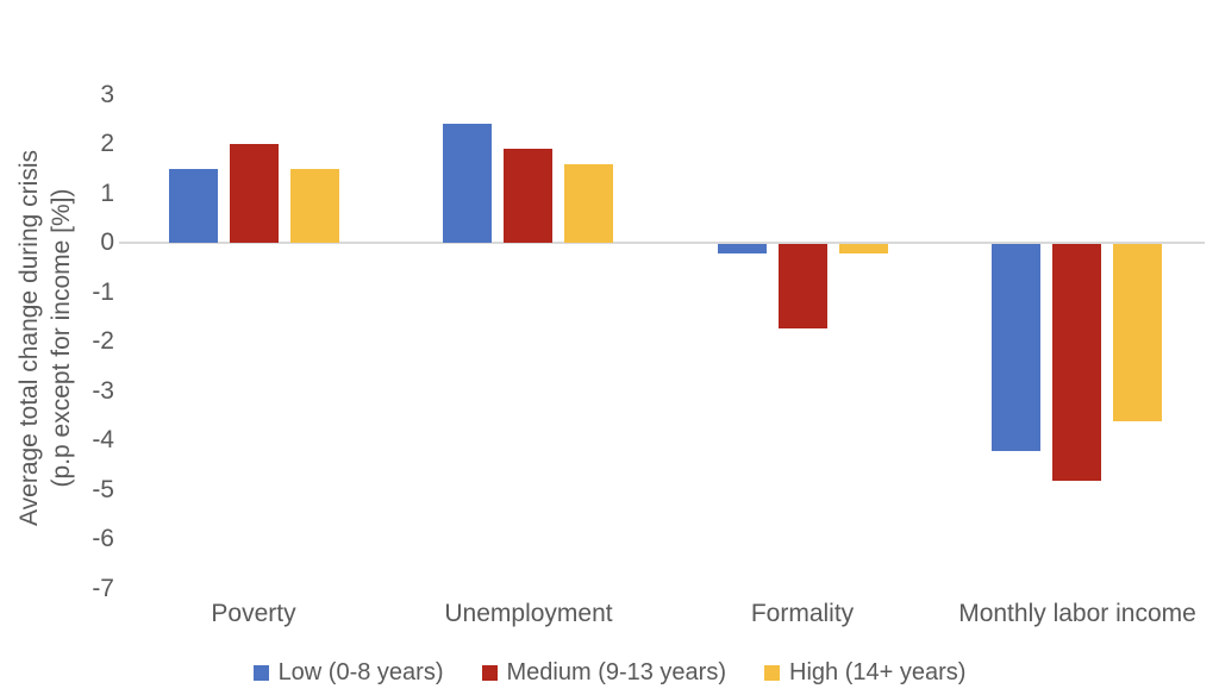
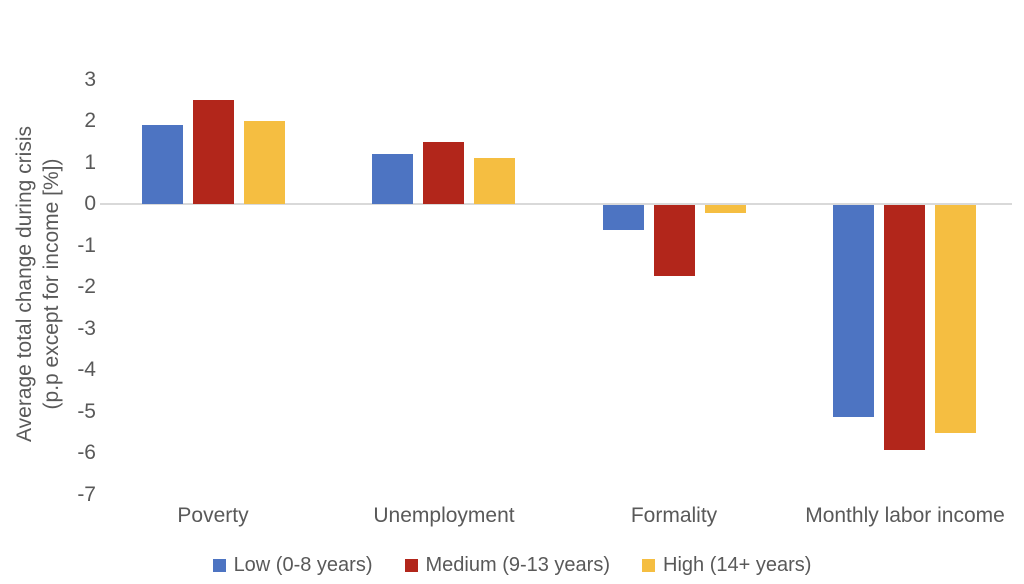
Low (0-8 years)/Poverty: 1.5 -> 1.9
Medium (9-13 years)/Poverty: 2.0 -> 2.5
High (14+ years)/Poverty: 1.5 -> 2.0
Low (0-8 years)/Unemployment: 2.4 -> 1.2
Medium (9-13 years)/Unemployment: 1.9 -> 1.5
High (14+ years)/Unemployment: 1.6 -> 1.1
Low (0-8 years)/Formality: -0.2 -> -0.6
Low (0-8 years)/Monthly labor income: -4.2 -> -5.1
Medium (9-13 years)/Monthly labor income: -4.8 -> -5.9
High (14+ years)/Monthly labor income: -3.6 -> -5.5
